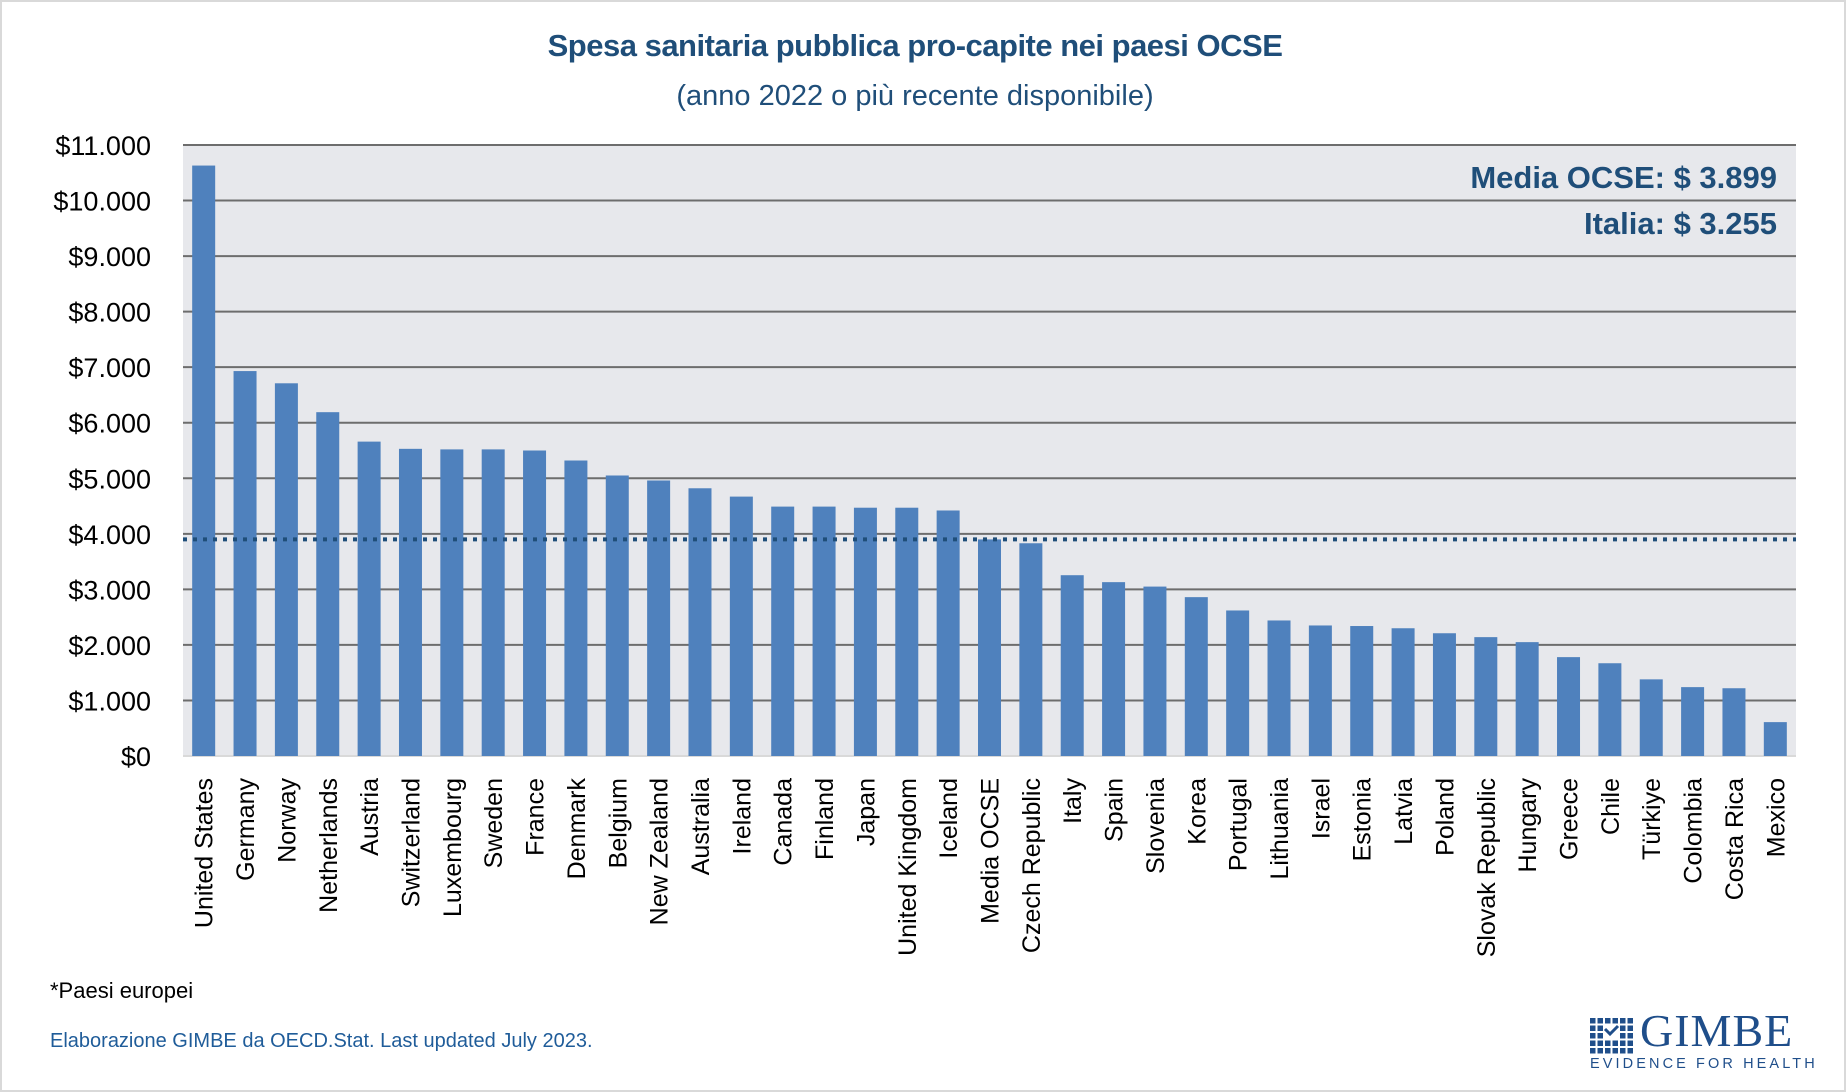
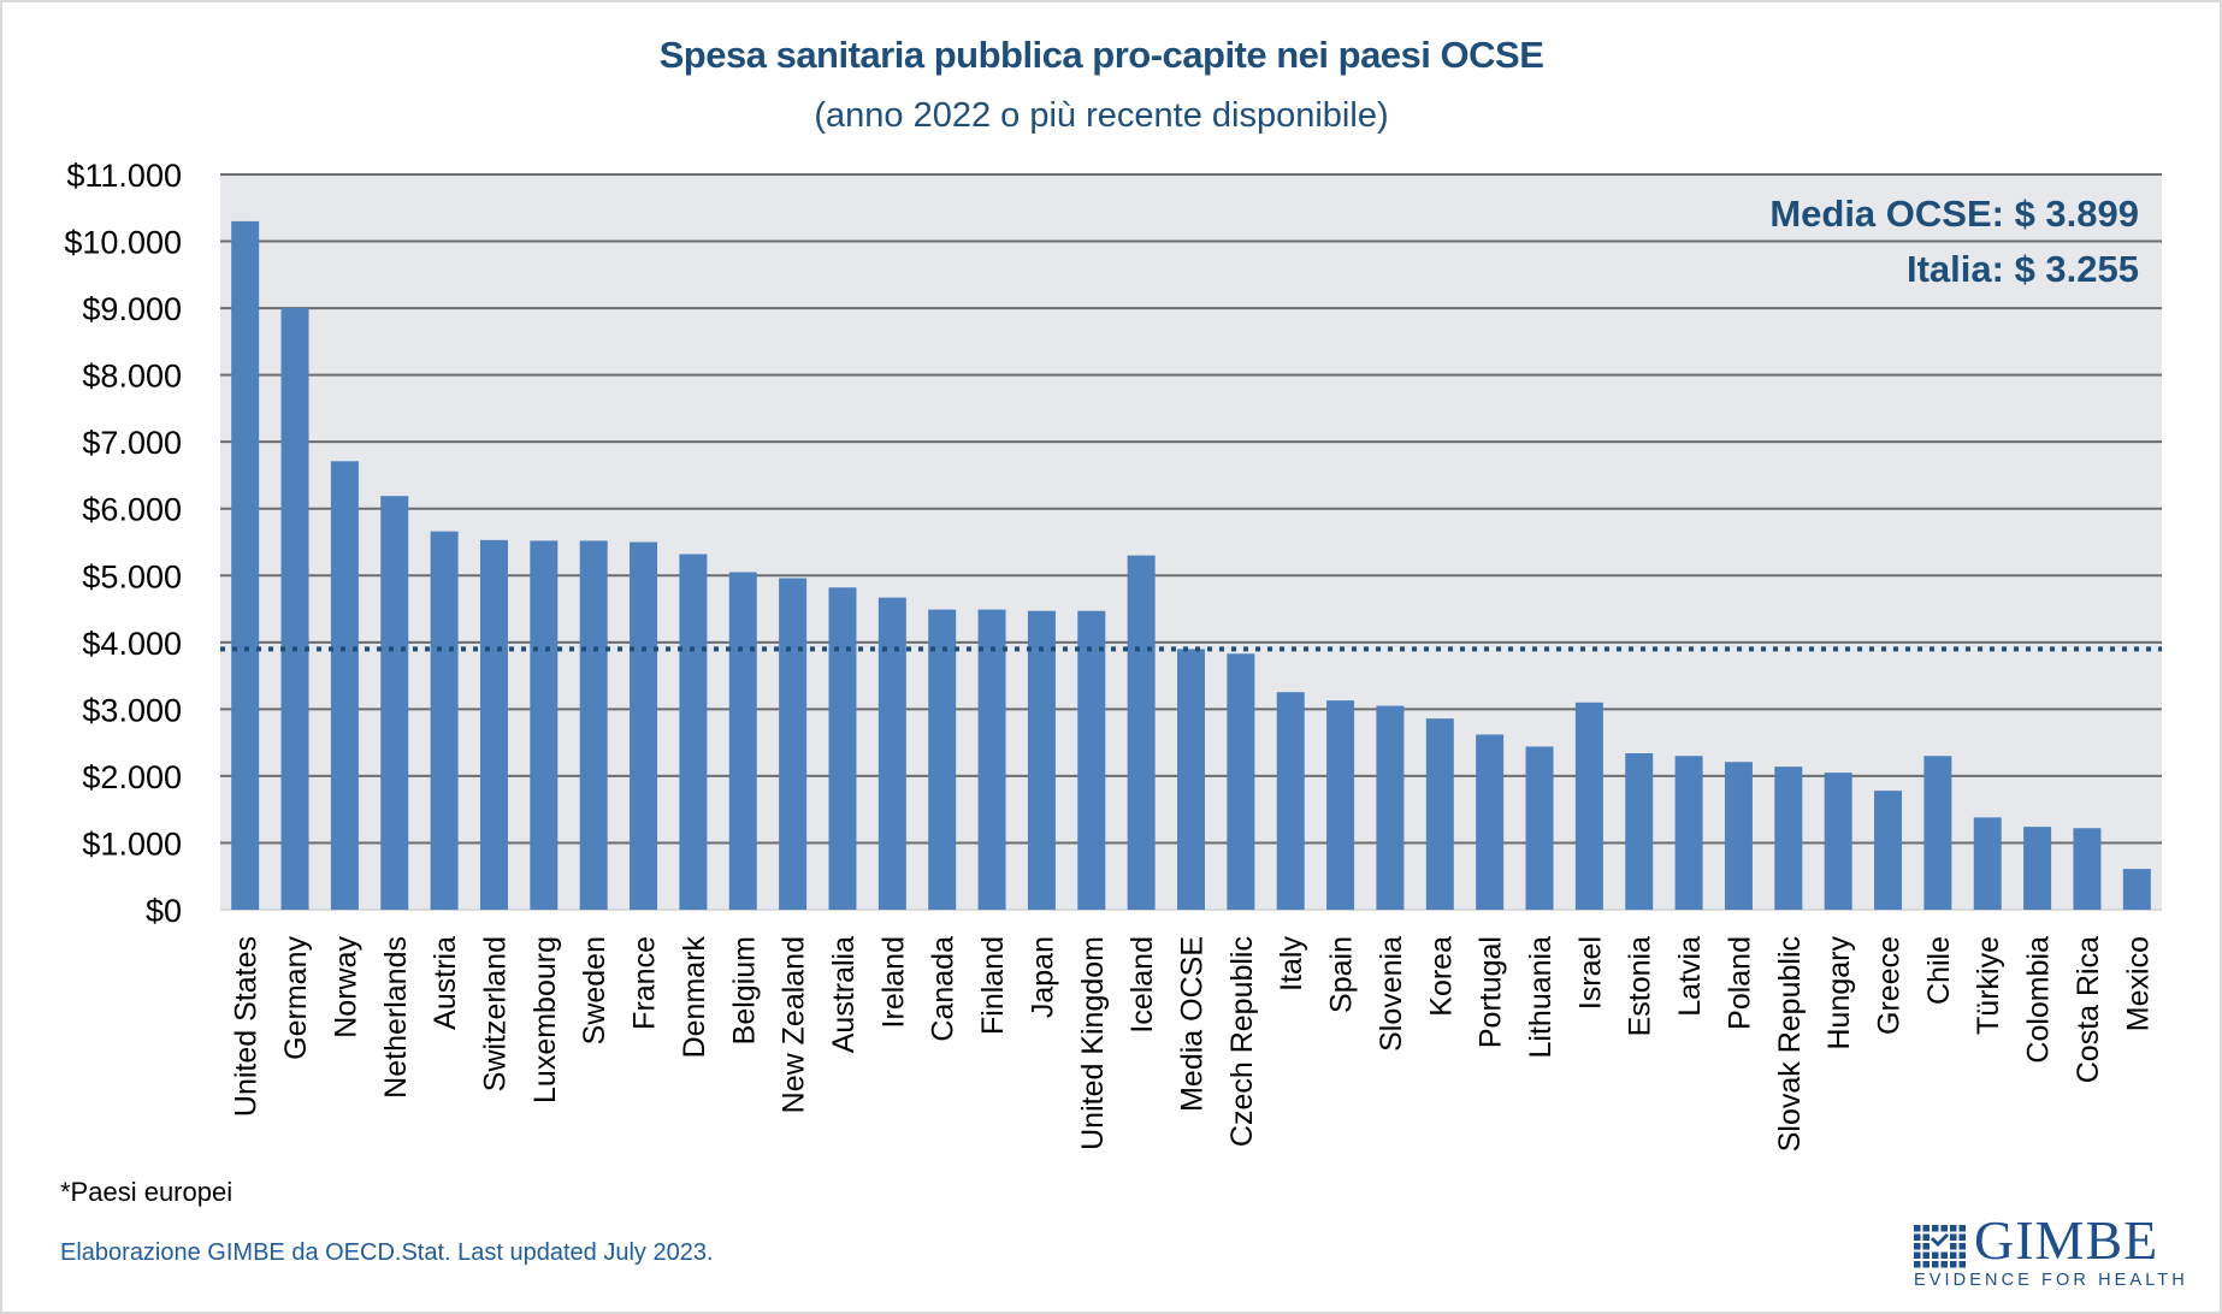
United States: $10600 -> $10300
Germany: $6900 -> $9000
Iceland: $4400 -> $5300
Israel: $2400 -> $3100
Chile: $1700 -> $2300
